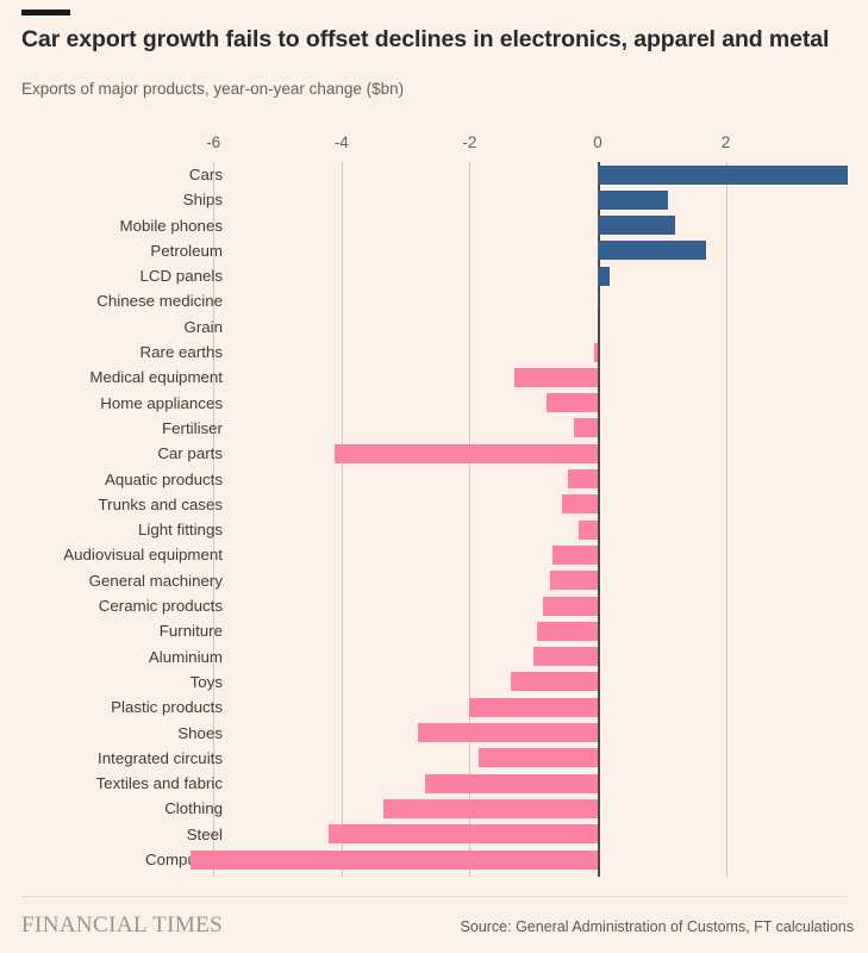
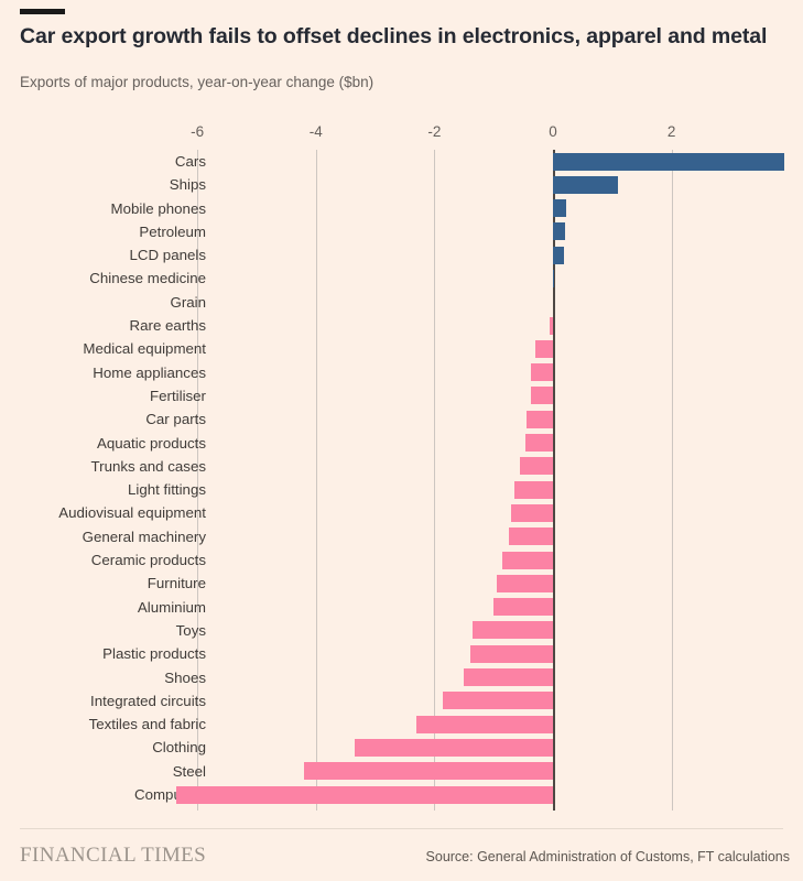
Mobile phones: 1.2 -> 0.2
Petroleum: 1.7 -> 0.2
Medical equipment: -1.3 -> -0.3
Home appliances: -0.8 -> -0.4
Car parts: -4.1 -> -0.5
Light fittings: -0.3 -> -0.7
Plastic products: -2.0 -> -1.4
Shoes: -2.8 -> -1.5
Textiles and fabric: -2.7 -> -2.3
